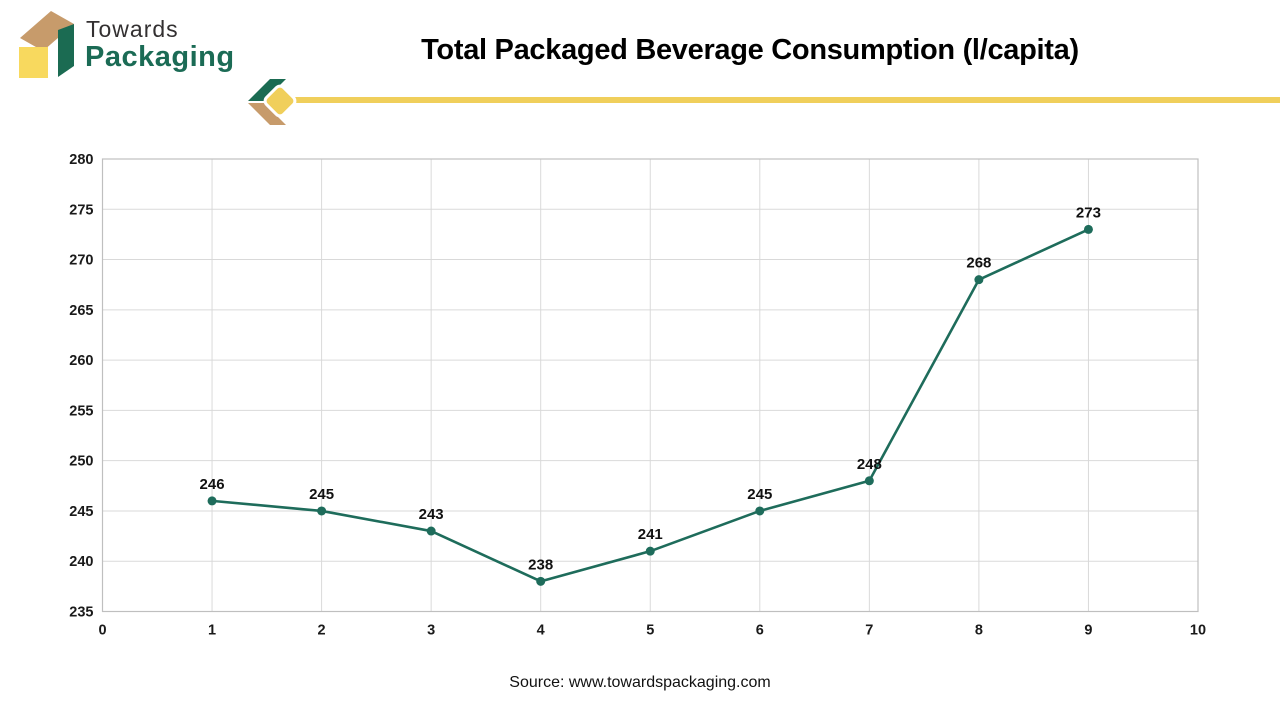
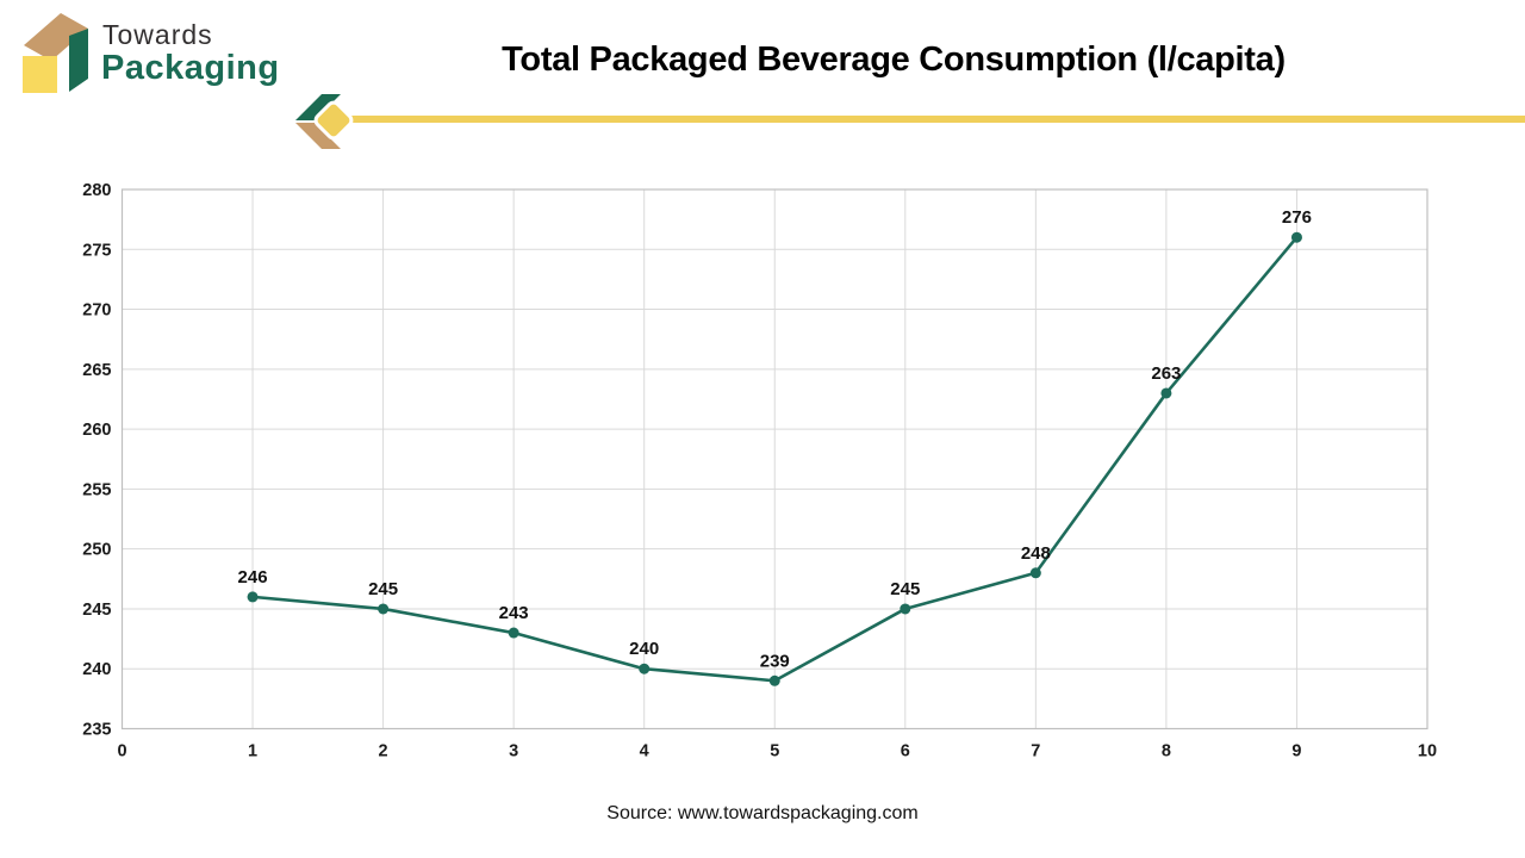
4: 238 -> 240
5: 241 -> 239
8: 268 -> 263
9: 273 -> 276
